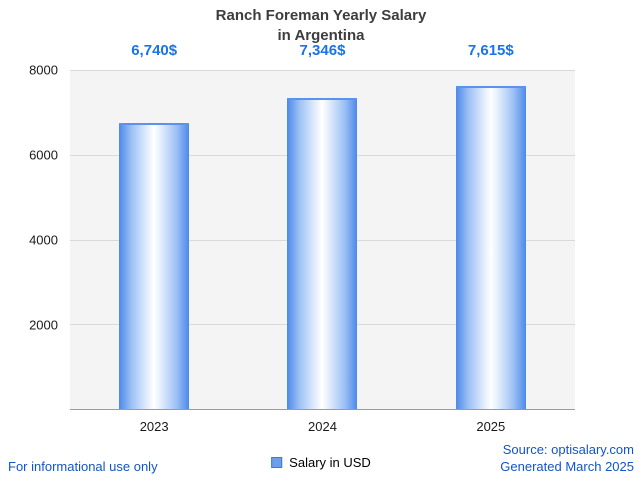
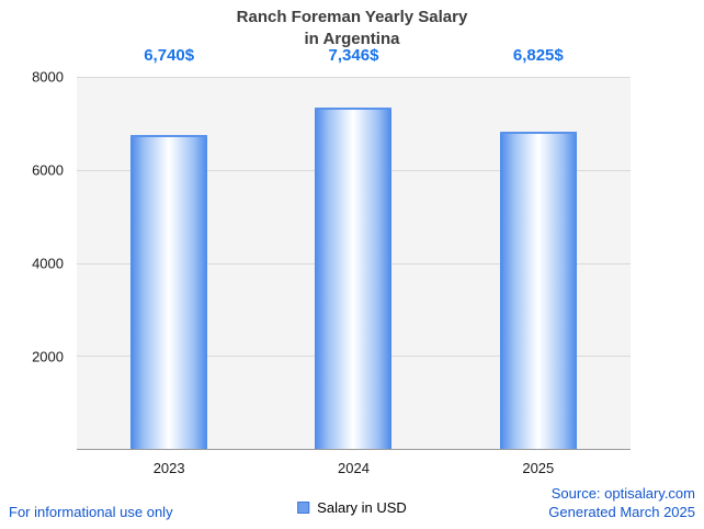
2025: 7,615 -> 6,825
